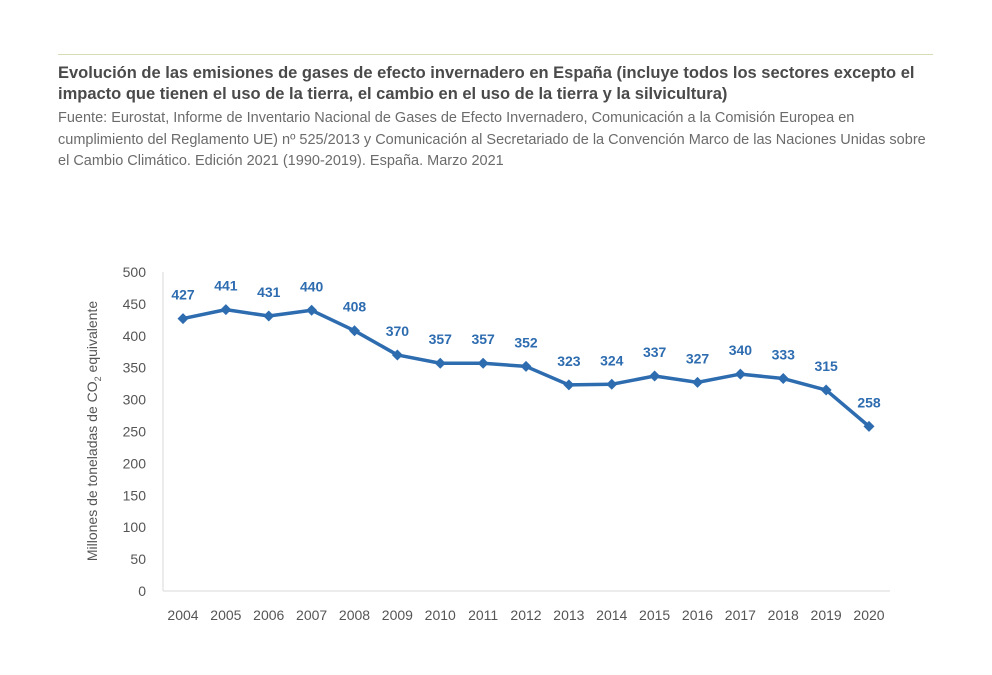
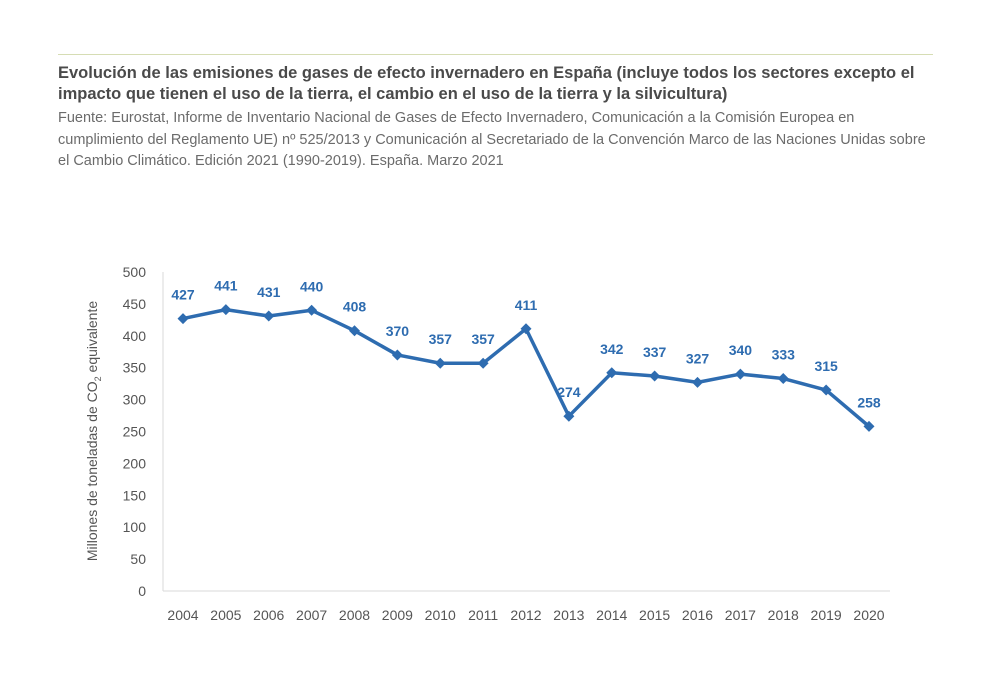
2012: 352 -> 411
2013: 323 -> 274
2014: 324 -> 342
